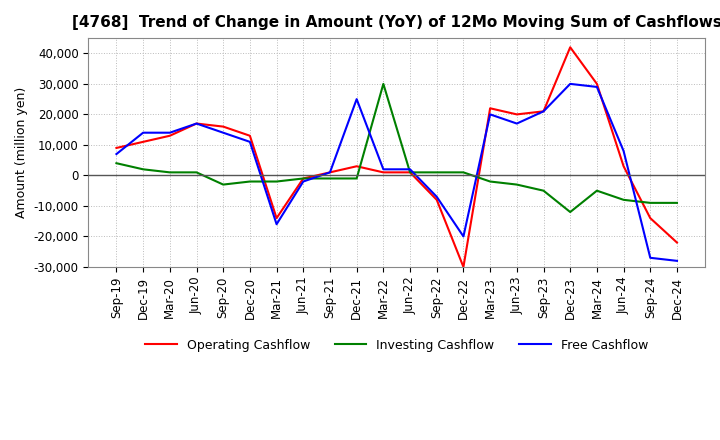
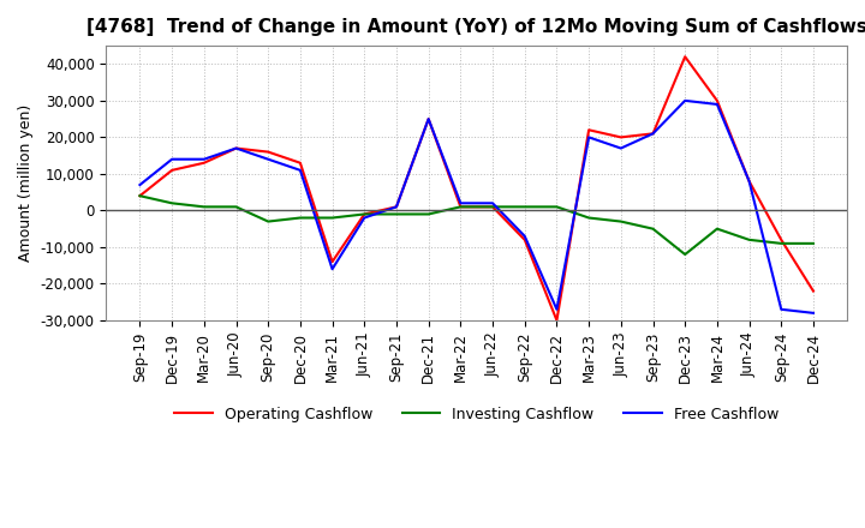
Operating Cashflow/Sep-19: 9,000 -> 4,000
Operating Cashflow/Dec-21: 3,000 -> 25,000
Investing Cashflow/Mar-22: 30,000 -> 1,000
Free Cashflow/Dec-22: -20,000 -> -27,000
Operating Cashflow/Jun-24: 3,000 -> 8,000
Operating Cashflow/Sep-24: -14,000 -> -8,000
